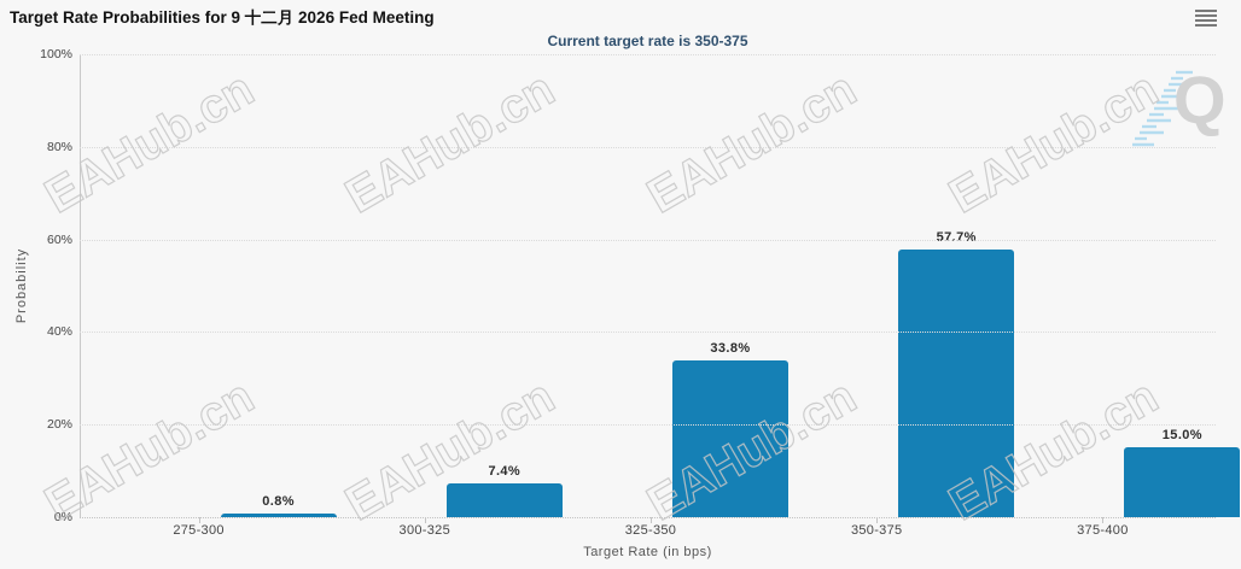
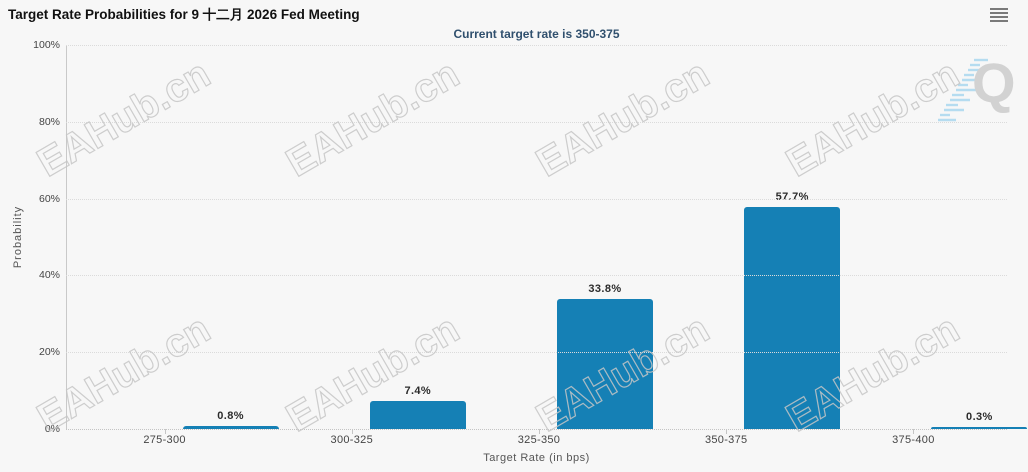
375-400: 15.0% -> 0.3%
